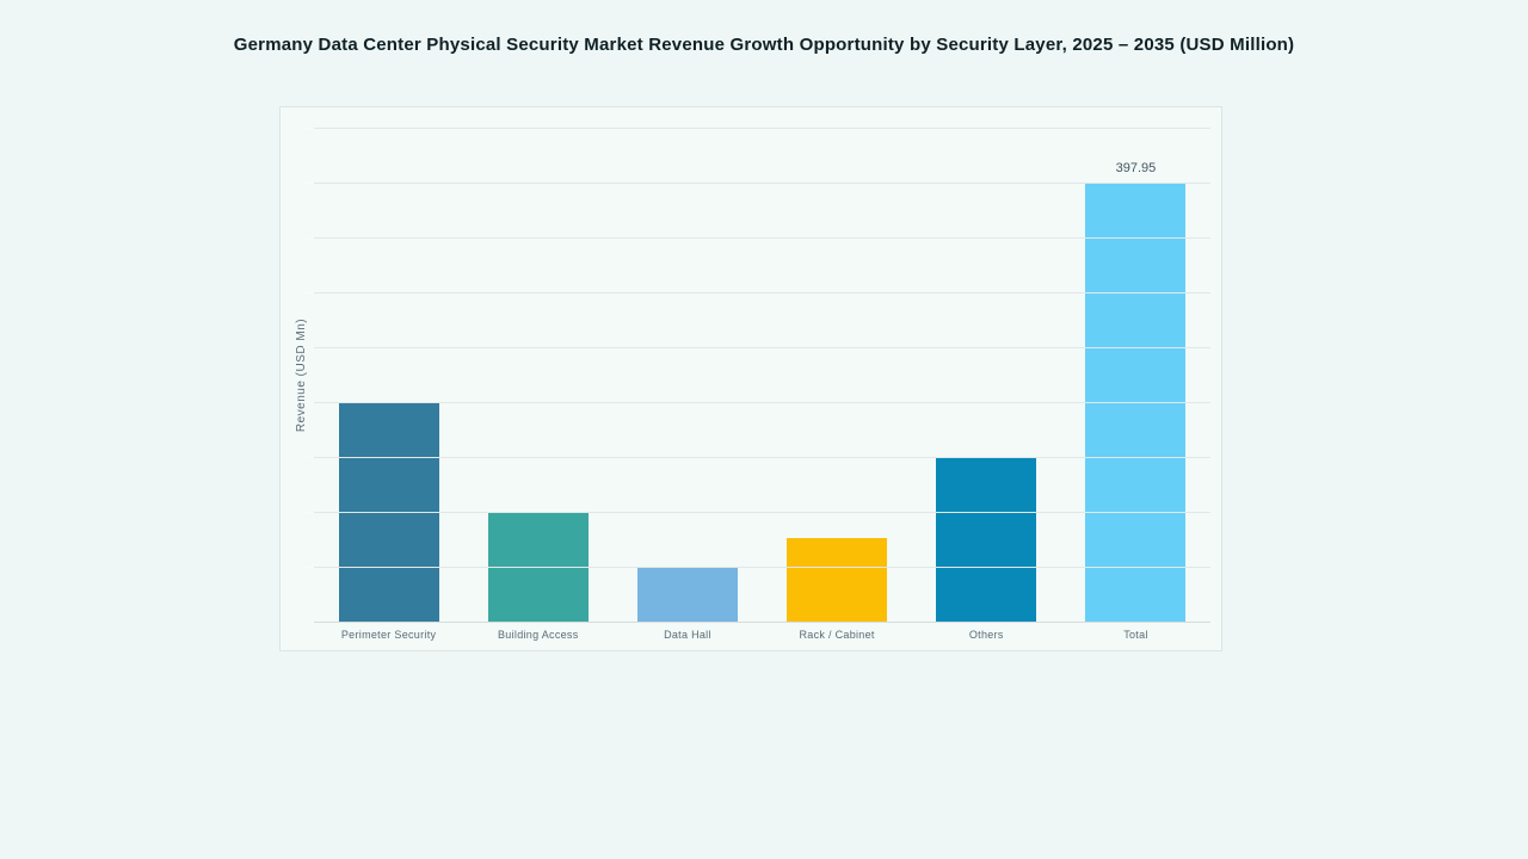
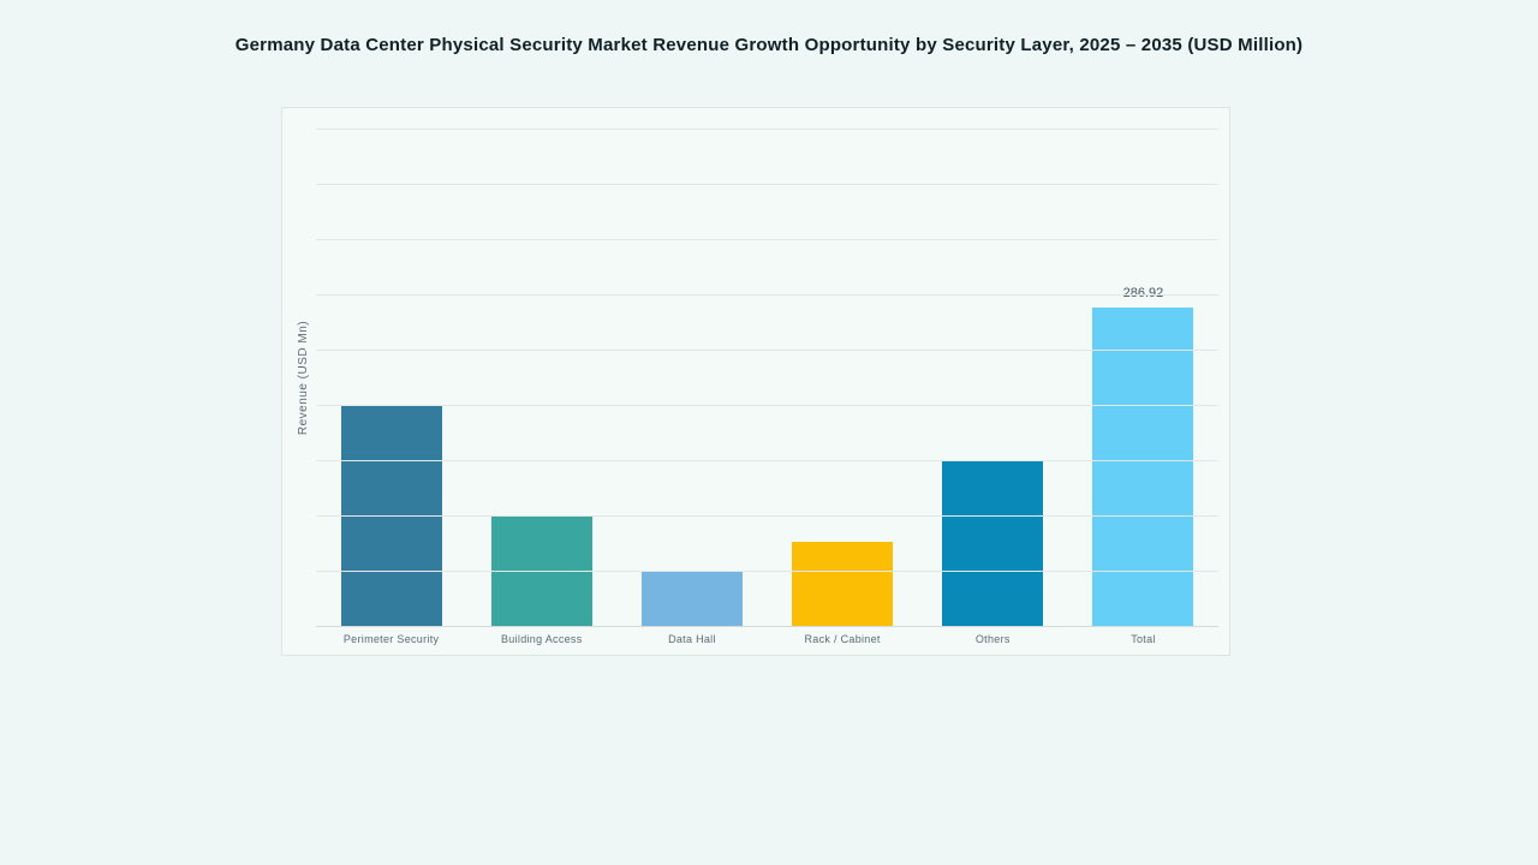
Total: 397.95 -> 286.92
